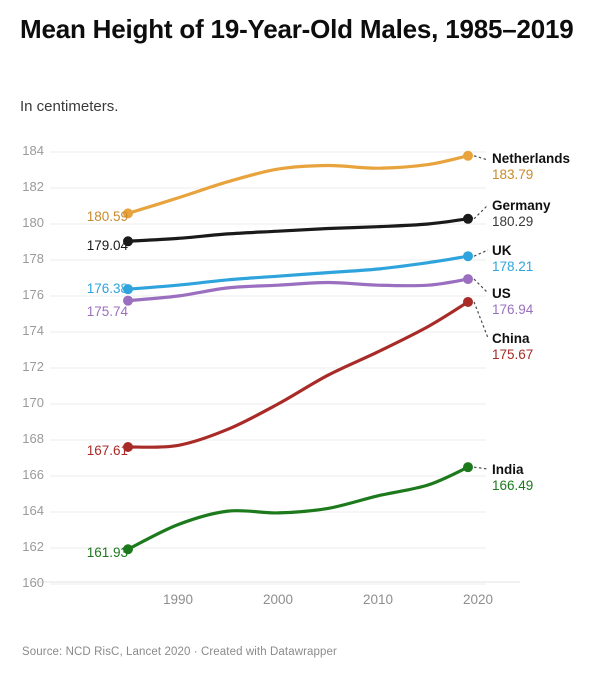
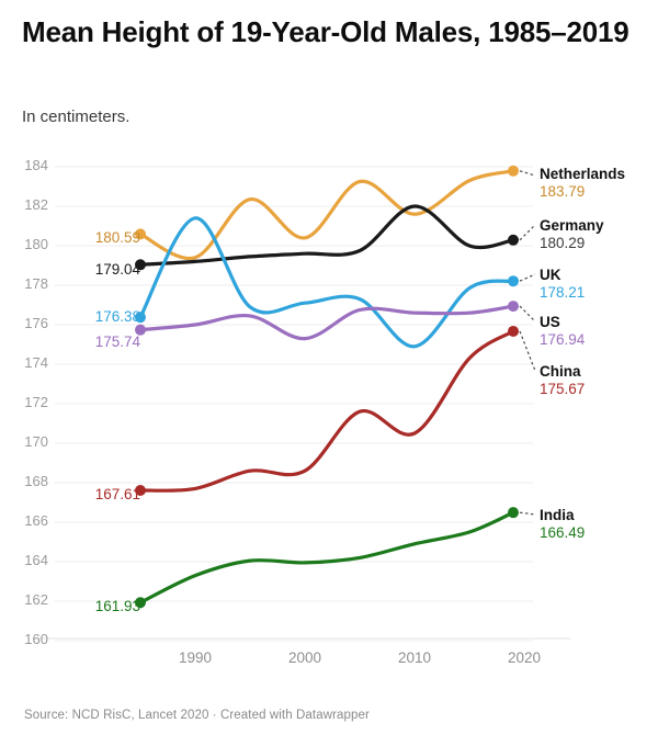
Netherlands/1990: 181.4 -> 179.4
UK/1990: 176.6 -> 181.4
Netherlands/2000: 183.1 -> 180.4
US/2000: 176.6 -> 175.3
China/2000: 170.0 -> 168.6
Netherlands/2010: 183.1 -> 181.6
Germany/2010: 179.8 -> 182.0
UK/2010: 177.5 -> 174.9
China/2010: 172.9 -> 170.5
